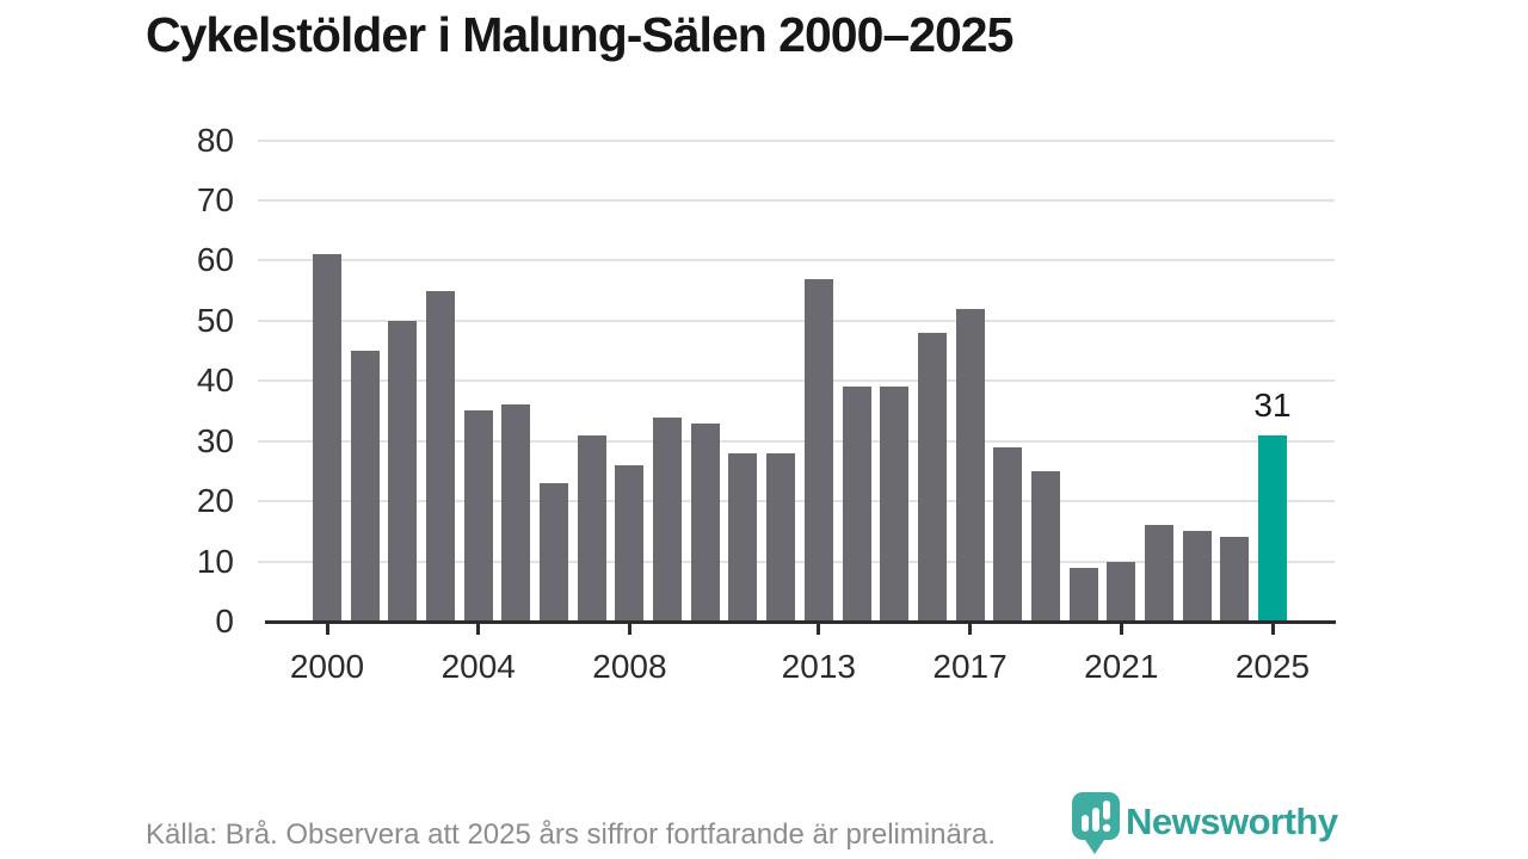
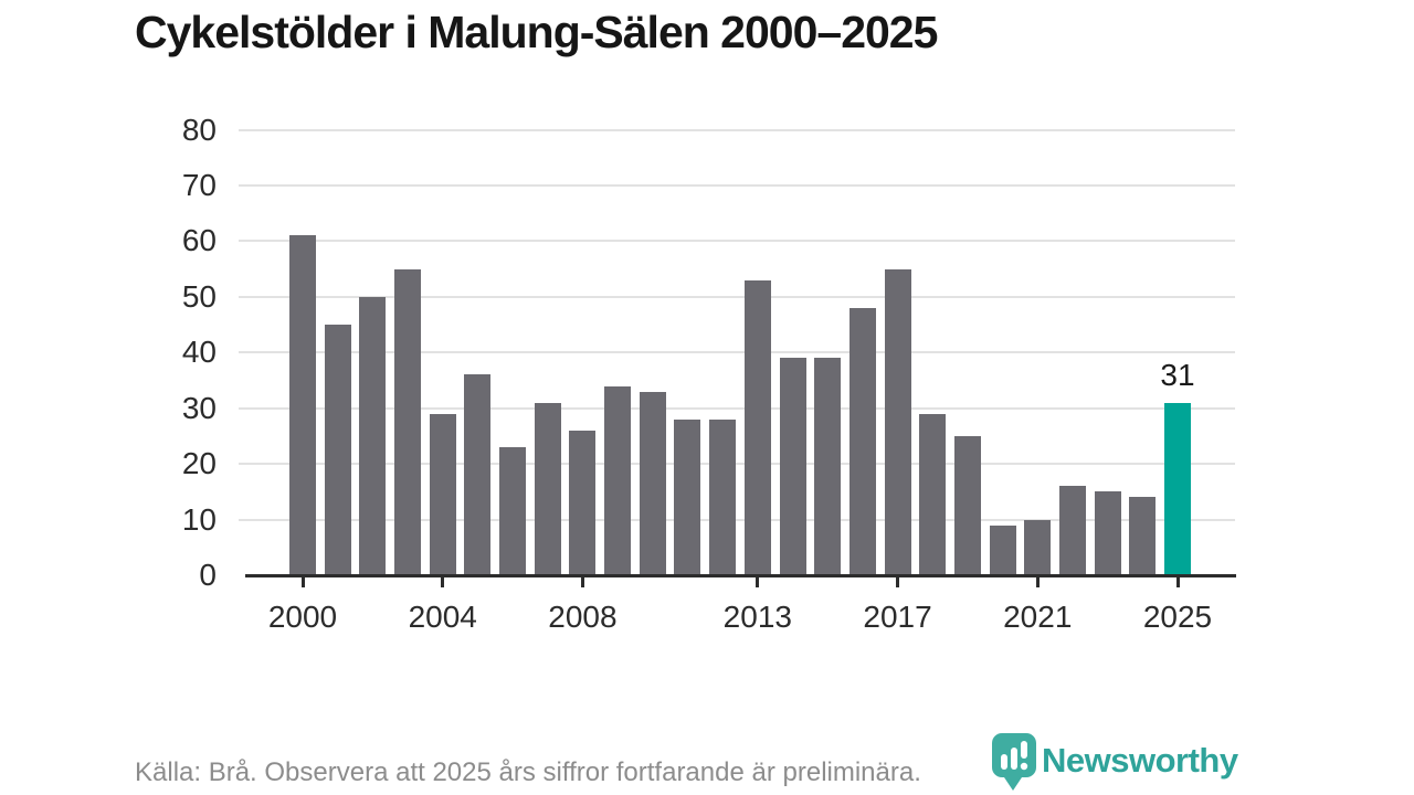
2004: 35 -> 29
2013: 57 -> 53
2017: 52 -> 55
